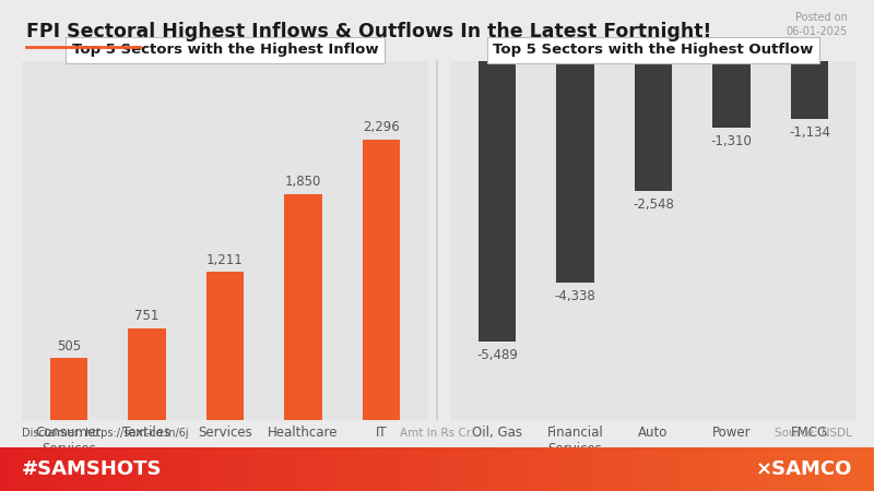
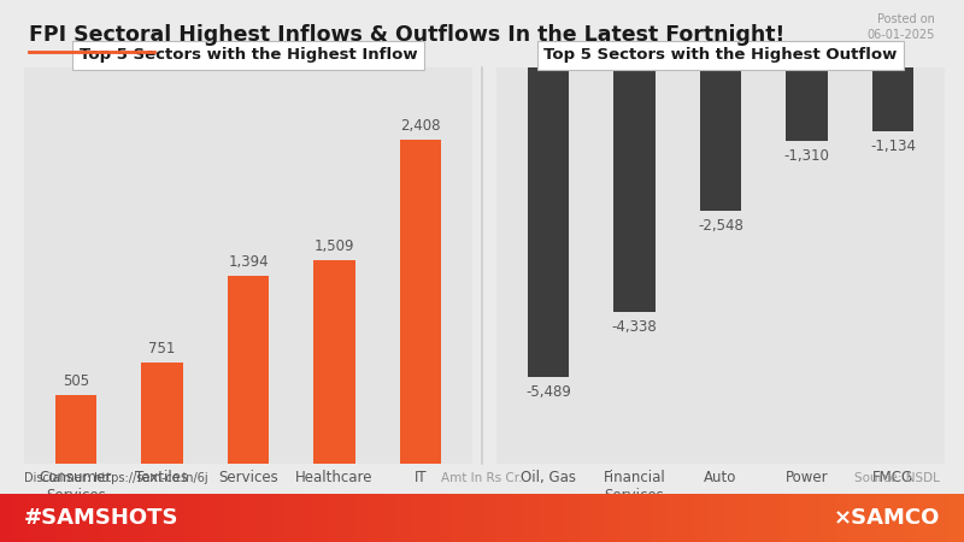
Top 5 Sectors with the Highest Inflow/Services: 1,211 -> 1,394
Top 5 Sectors with the Highest Inflow/Healthcare: 1,850 -> 1,509
Top 5 Sectors with the Highest Inflow/IT: 2,296 -> 2,408
